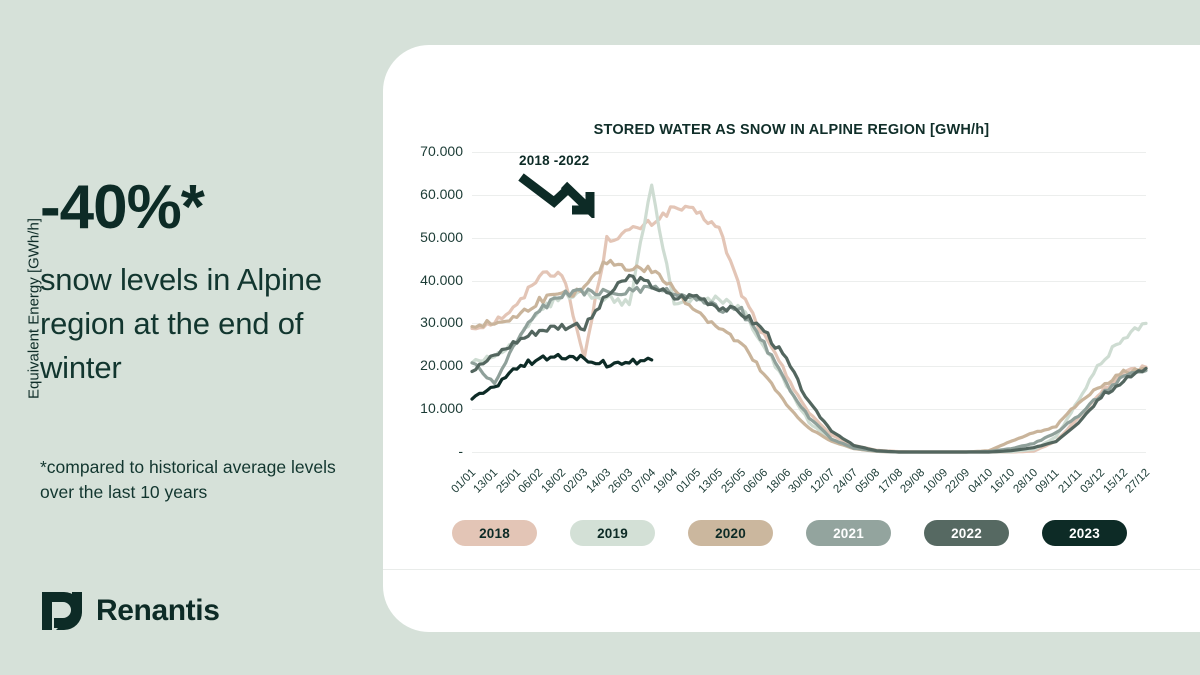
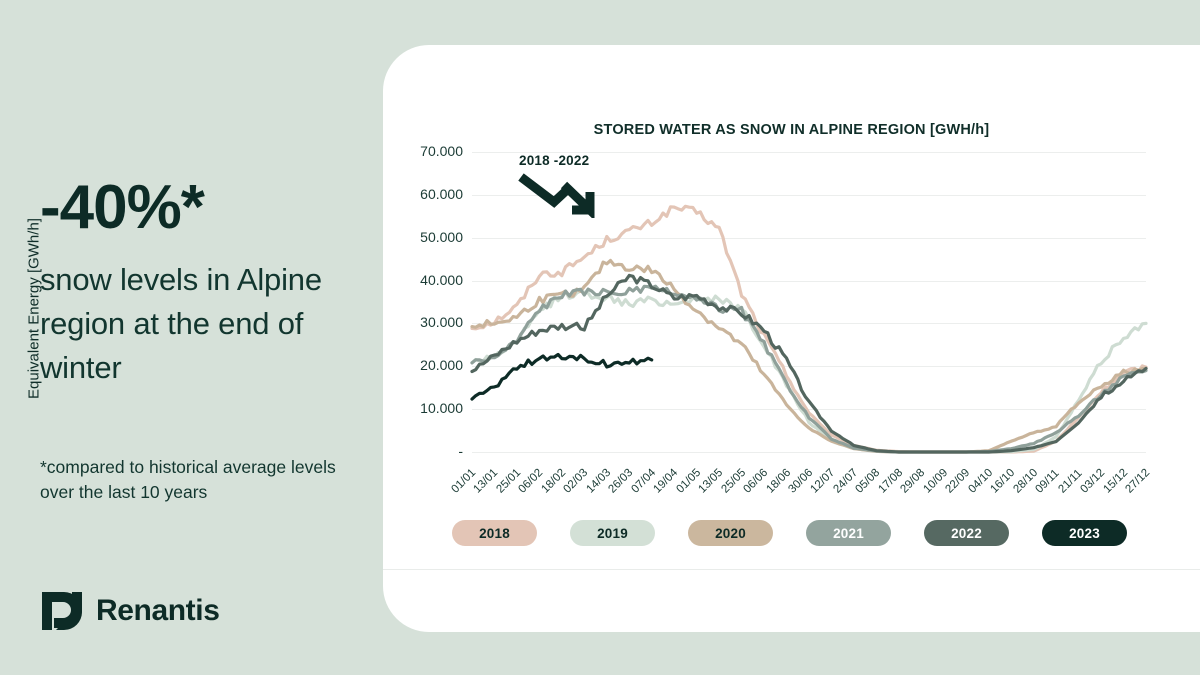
2021/13/01: 16000 -> 22000
2018/02/03: 22000 -> 46000
2019/07/04: 62000 -> 36000
